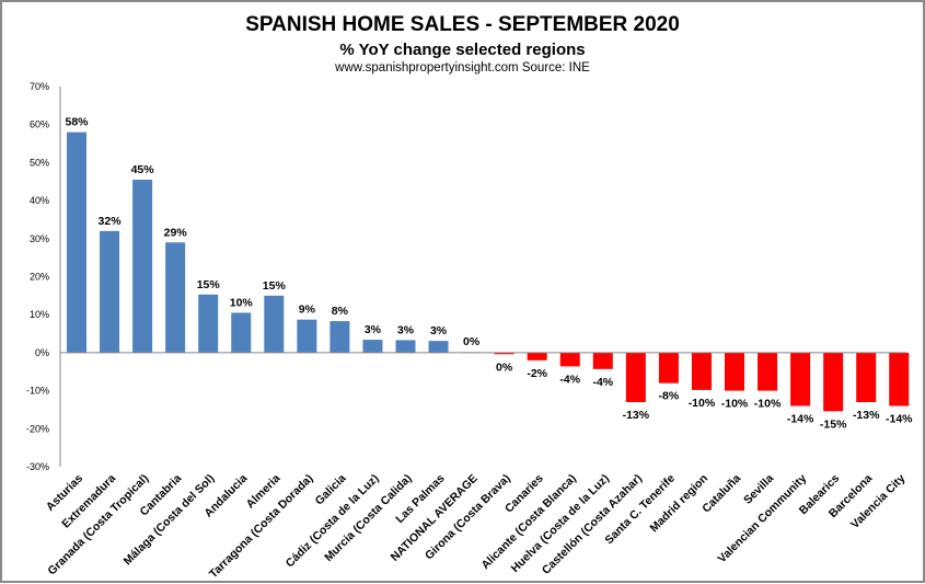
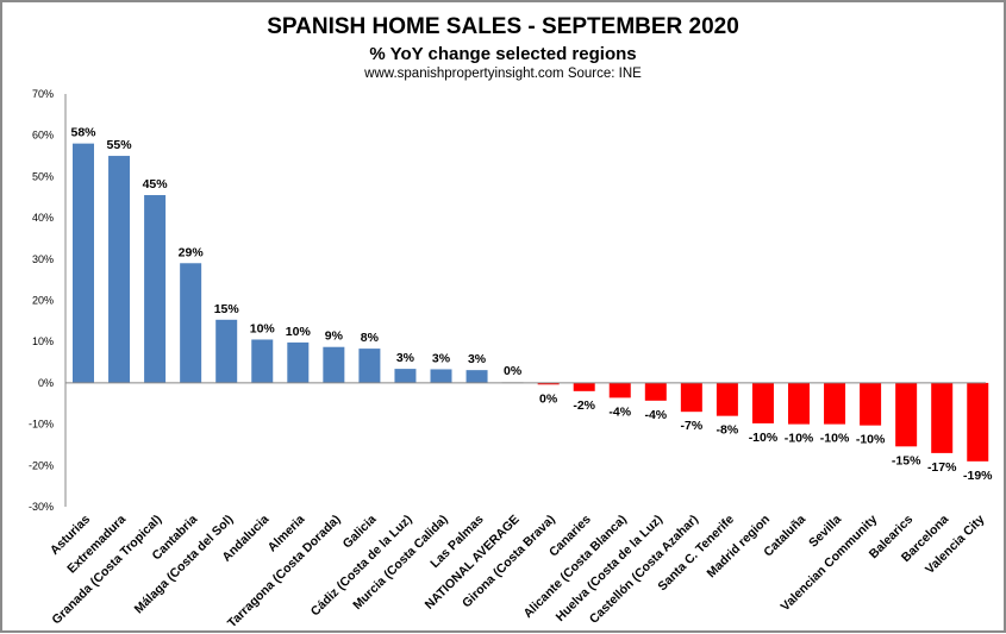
Extremadura: 32% -> 55%
Almeria: 15% -> 10%
Castellón (Costa Azahar): -13% -> -7%
Valencian Community: -14% -> -10%
Barcelona: -13% -> -17%
Valencia City: -14% -> -19%
